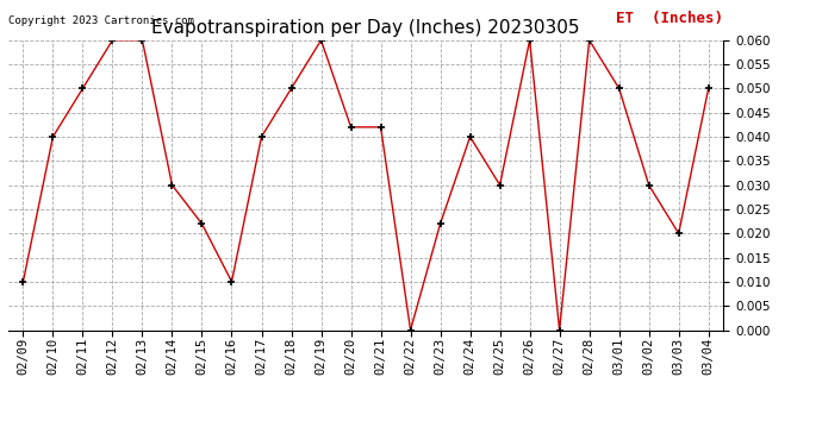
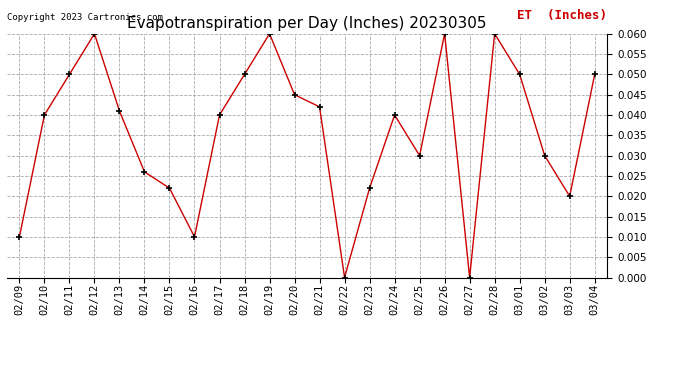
02/13: 0.060 -> 0.041
02/14: 0.030 -> 0.026
02/20: 0.042 -> 0.045
